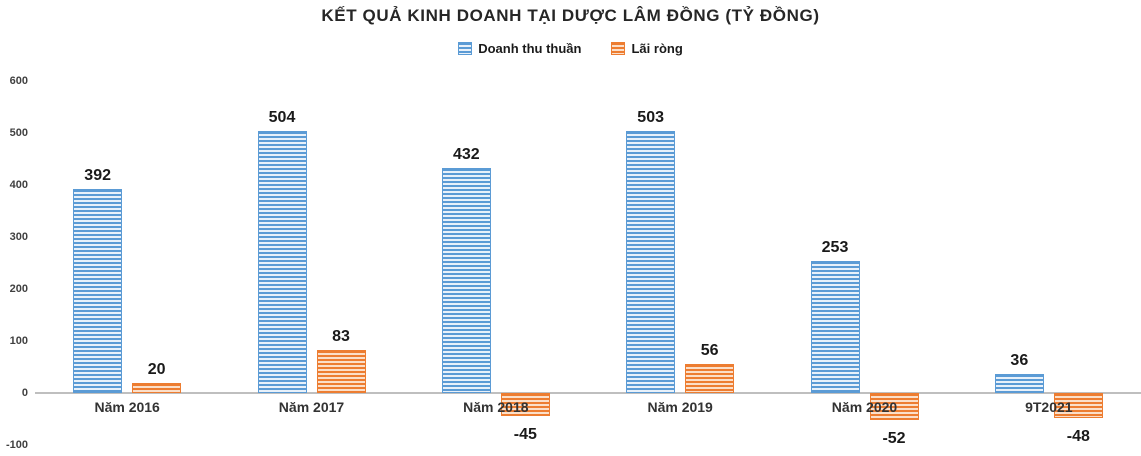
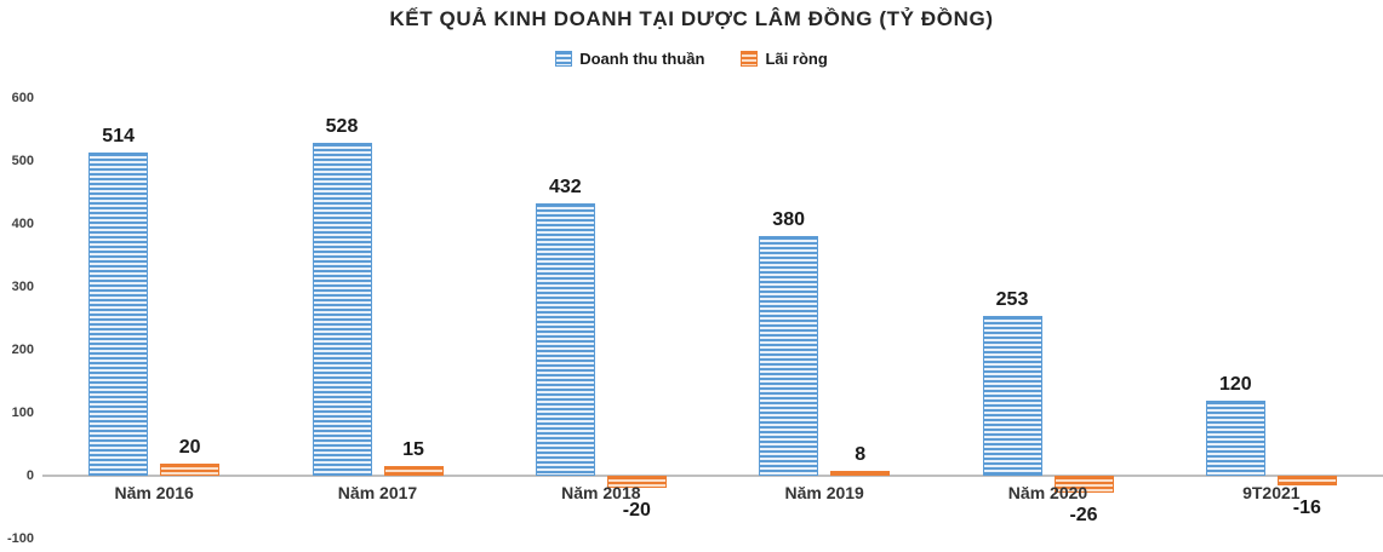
Doanh thu thuần/Năm 2016: 392 -> 514
Doanh thu thuần/Năm 2017: 504 -> 528
Lãi ròng/Năm 2017: 83 -> 15
Lãi ròng/Năm 2018: -45 -> -20
Doanh thu thuần/Năm 2019: 503 -> 380
Lãi ròng/Năm 2019: 56 -> 8
Lãi ròng/Năm 2020: -52 -> -26
Doanh thu thuần/9T2021: 36 -> 120
Lãi ròng/9T2021: -48 -> -16
